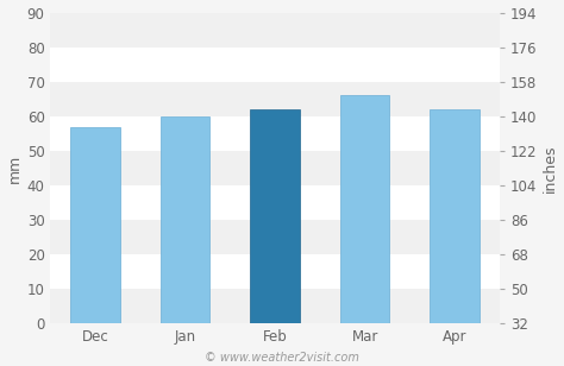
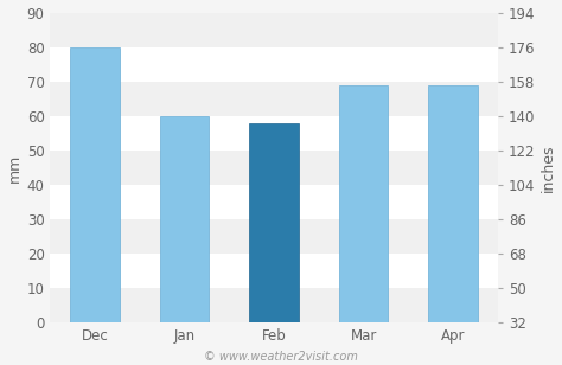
Dec: 57 -> 80
Feb: 62 -> 58
Mar: 66 -> 69
Apr: 62 -> 69
